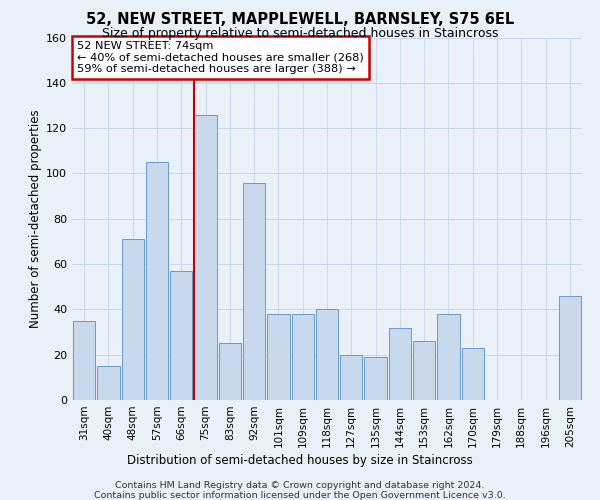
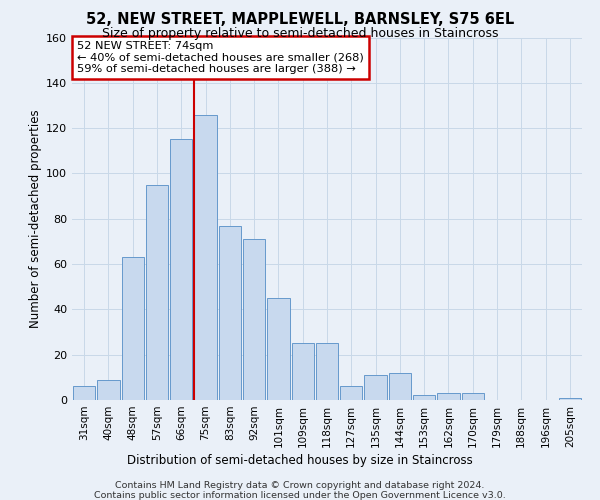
31sqm: 35 -> 6
40sqm: 15 -> 9
48sqm: 71 -> 63
57sqm: 105 -> 95
66sqm: 57 -> 115
83sqm: 25 -> 77
92sqm: 96 -> 71
101sqm: 38 -> 45
109sqm: 38 -> 25
118sqm: 40 -> 25
127sqm: 20 -> 6
135sqm: 19 -> 11
144sqm: 32 -> 12
153sqm: 26 -> 2
162sqm: 38 -> 3
170sqm: 23 -> 3
205sqm: 46 -> 1
